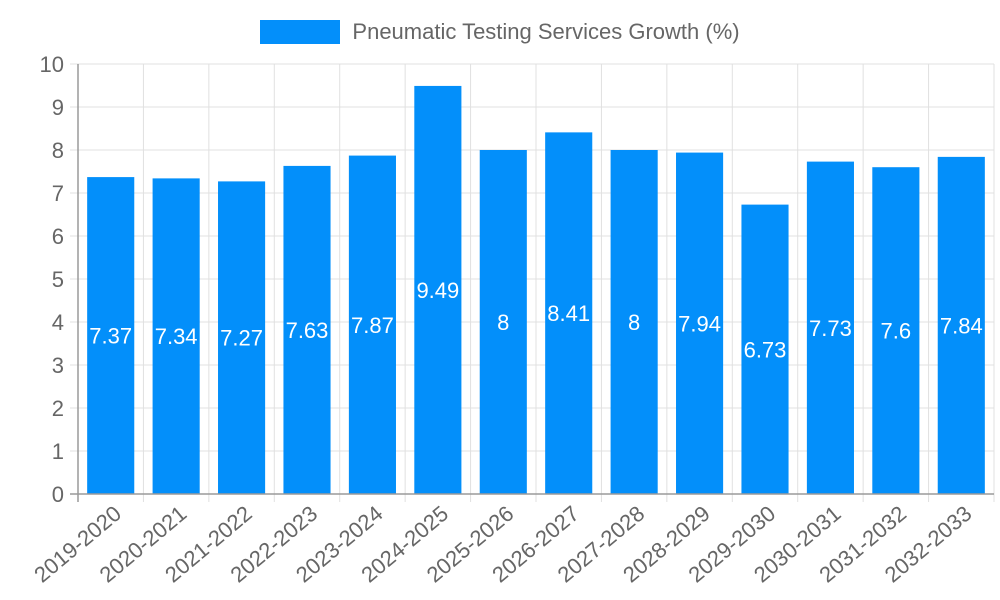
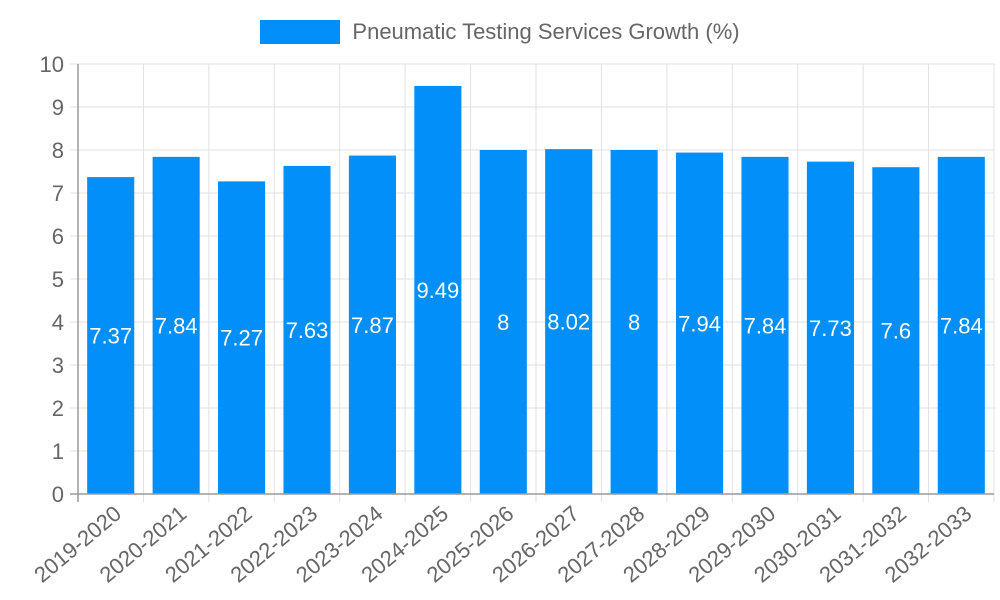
2020-2021: 7.34 -> 7.84
2026-2027: 8.41 -> 8.02
2029-2030: 6.73 -> 7.84
